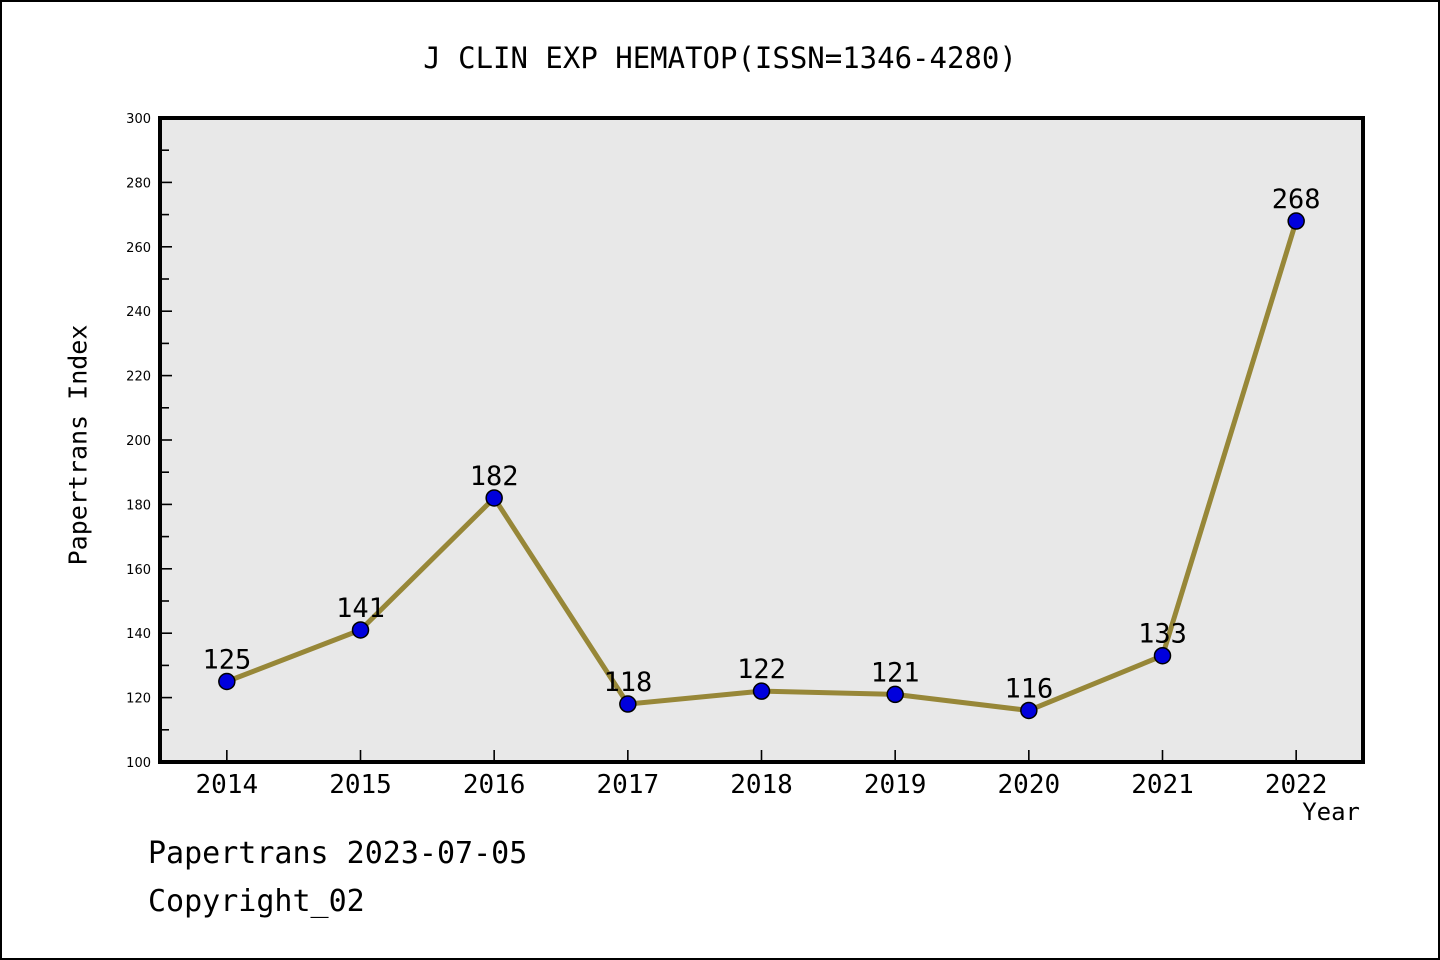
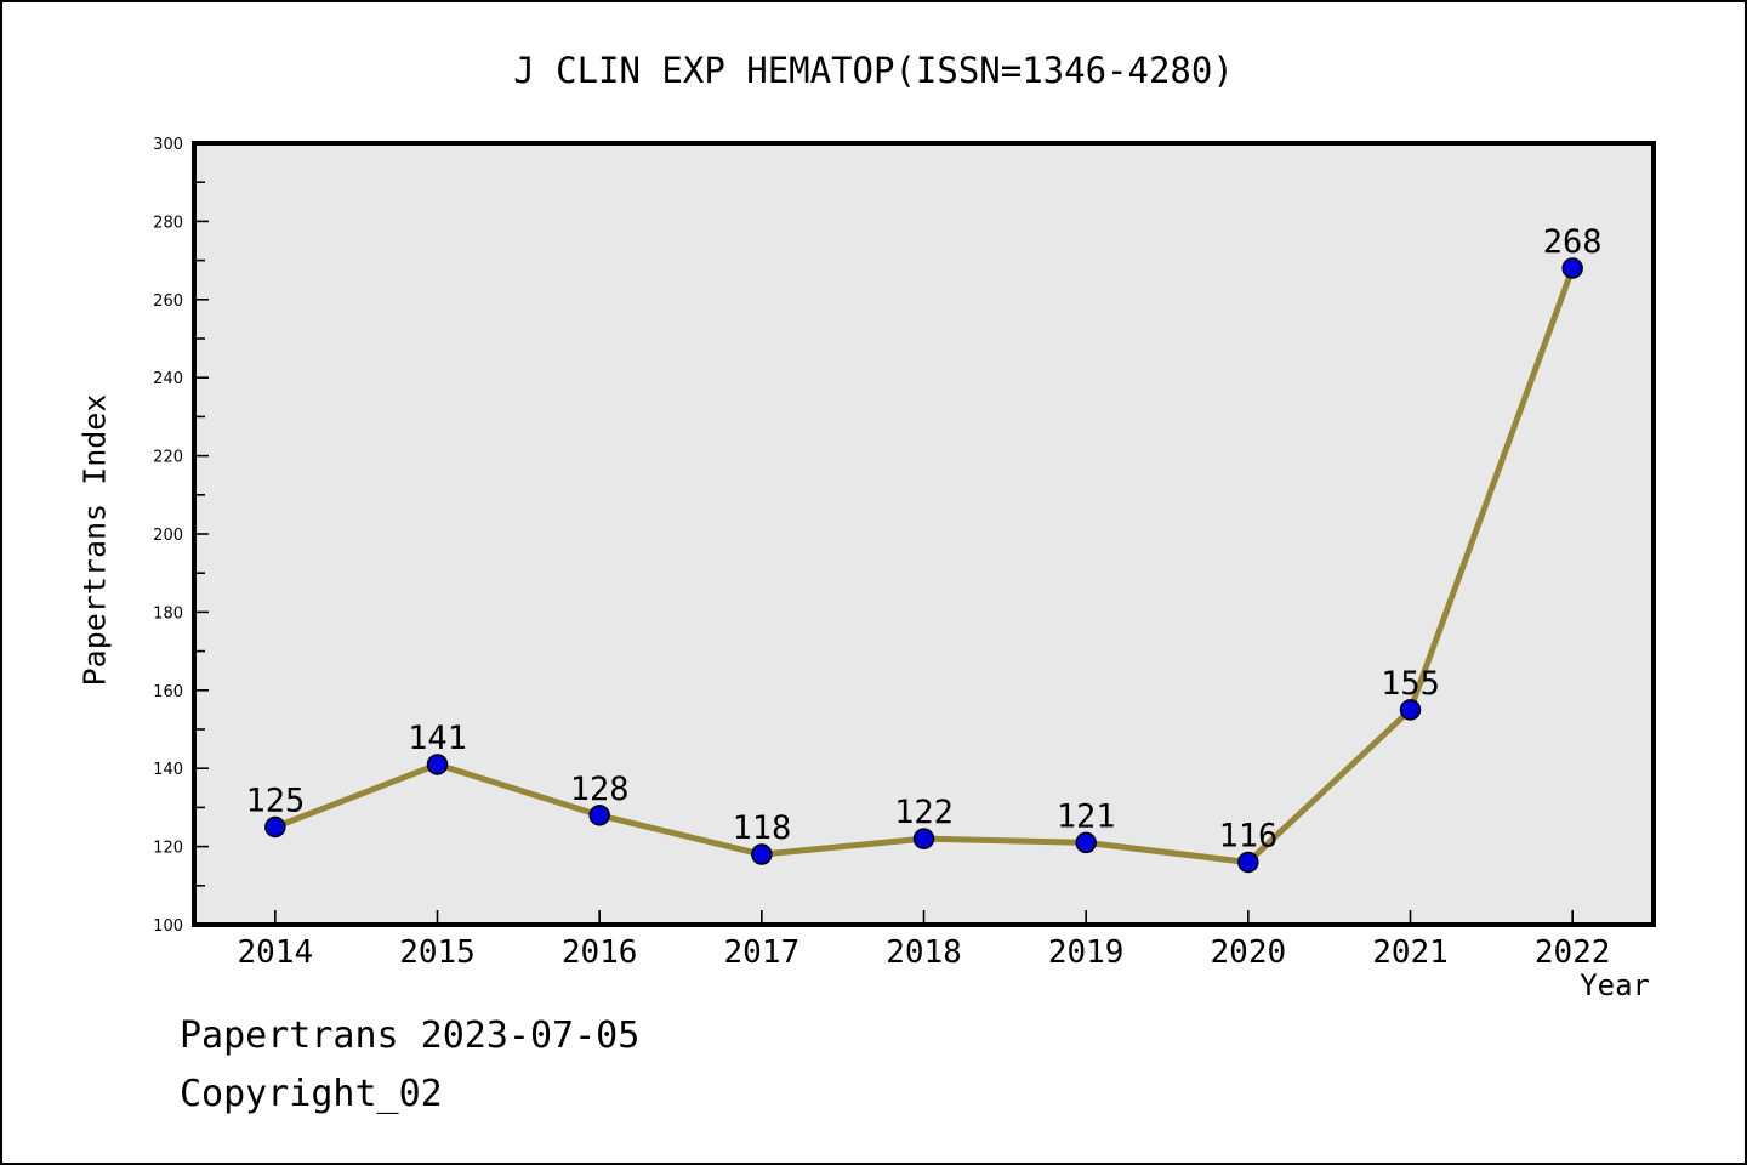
2016: 182 -> 128
2021: 133 -> 155
